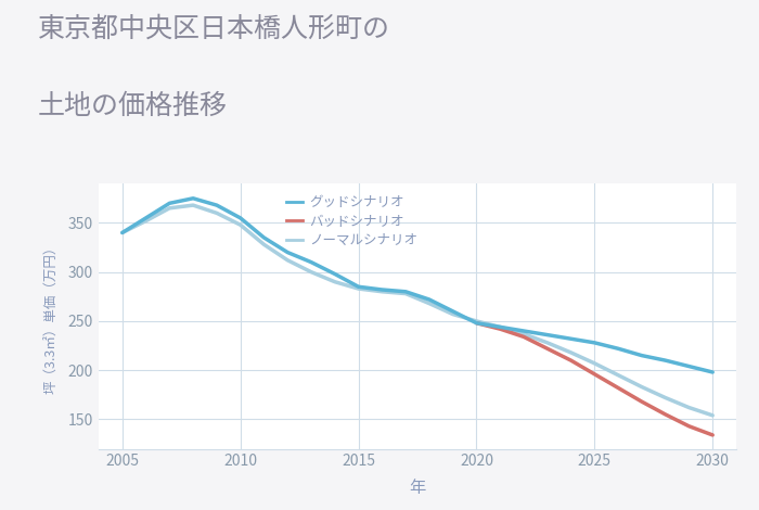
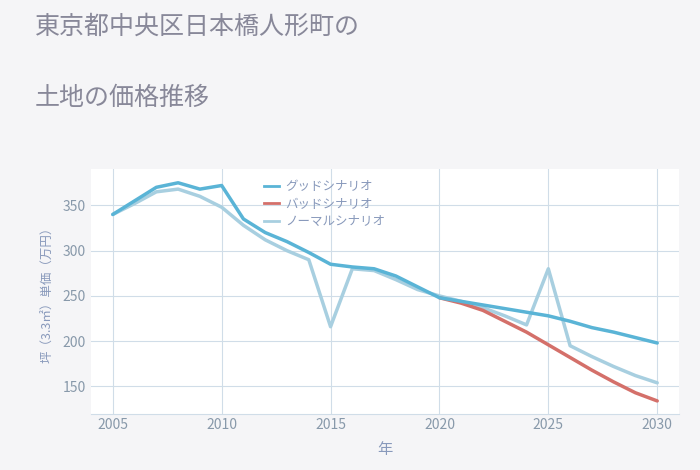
グッドシナリオ/2010: 355 -> 372
ノーマルシナリオ/2015: 283 -> 216
ノーマルシナリオ/2025: 207 -> 280
